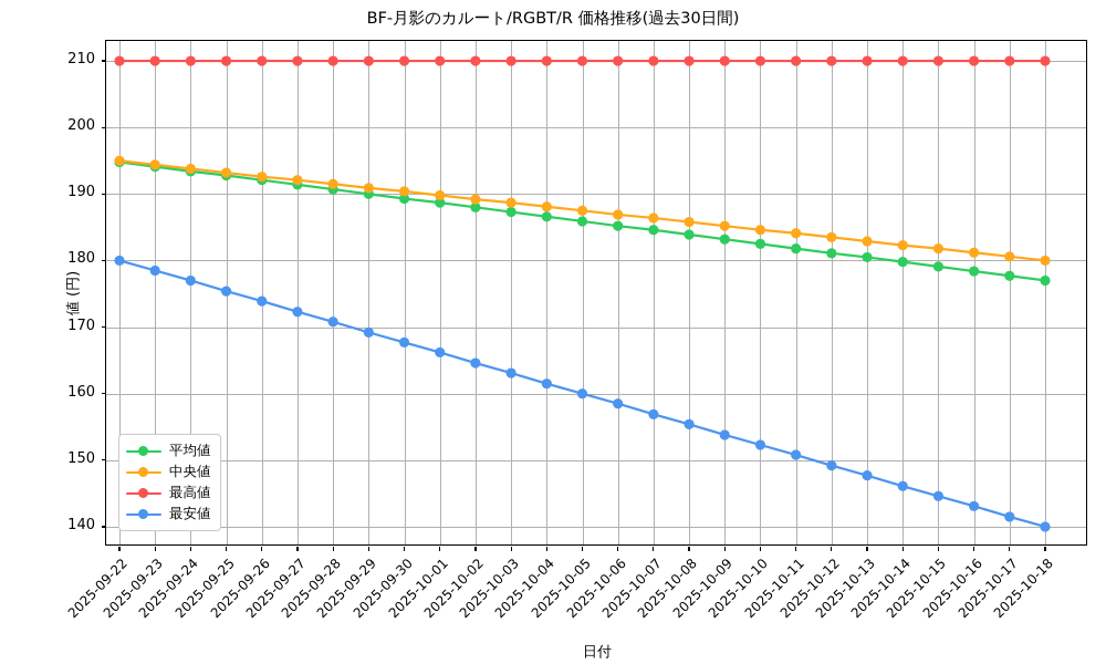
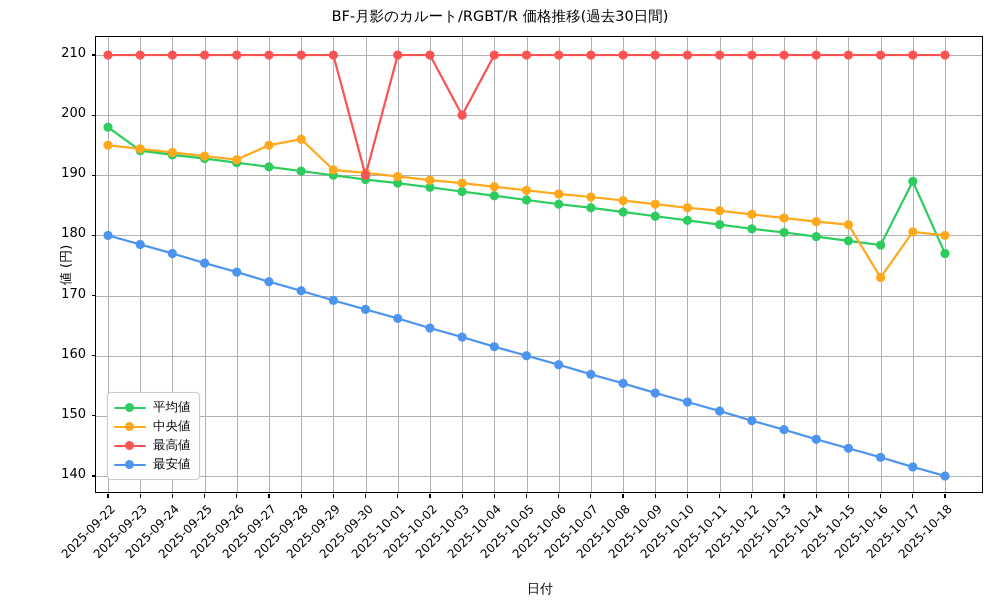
平均値/2025-09-22: 195 -> 198
中央値/2025-09-27: 192 -> 195
中央値/2025-09-28: 192 -> 196
最高値/2025-09-30: 210 -> 190
最高値/2025-10-03: 210 -> 200
中央値/2025-10-16: 181 -> 173
平均値/2025-10-17: 178 -> 189
